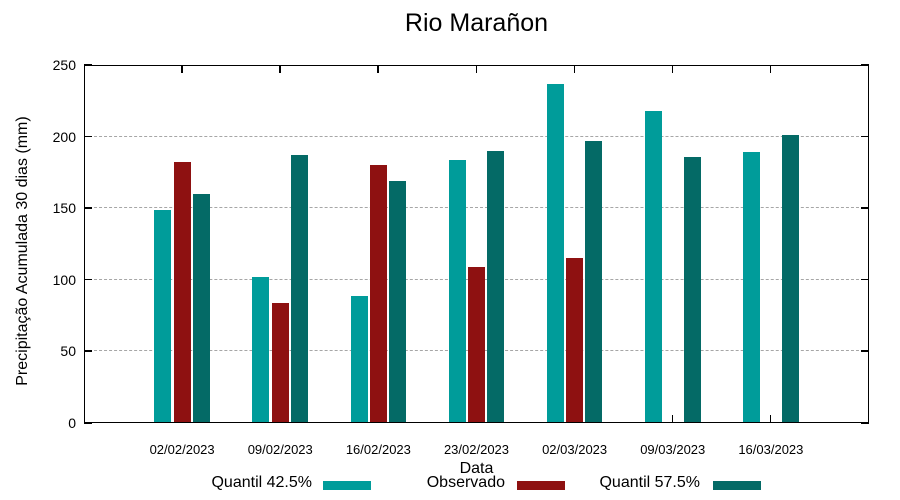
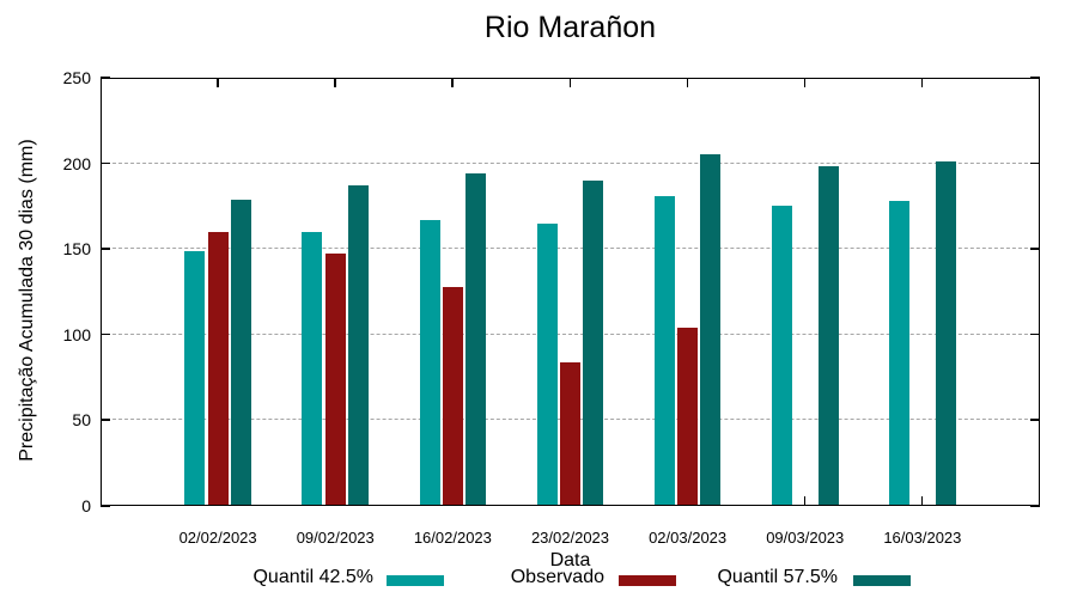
Observado/02/02/2023: 182 -> 160
Quantil 57.5%/02/02/2023: 160 -> 179
Quantil 42.5%/09/02/2023: 102 -> 160
Observado/09/02/2023: 84 -> 147
Quantil 42.5%/16/02/2023: 89 -> 167
Observado/16/02/2023: 180 -> 128
Quantil 57.5%/16/02/2023: 169 -> 194
Quantil 42.5%/23/02/2023: 184 -> 165
Observado/23/02/2023: 109 -> 84
Quantil 42.5%/02/03/2023: 237 -> 181
Observado/02/03/2023: 115 -> 104
Quantil 57.5%/02/03/2023: 197 -> 205
Quantil 42.5%/09/03/2023: 218 -> 175
Quantil 57.5%/09/03/2023: 186 -> 198
Quantil 42.5%/16/03/2023: 189 -> 178
